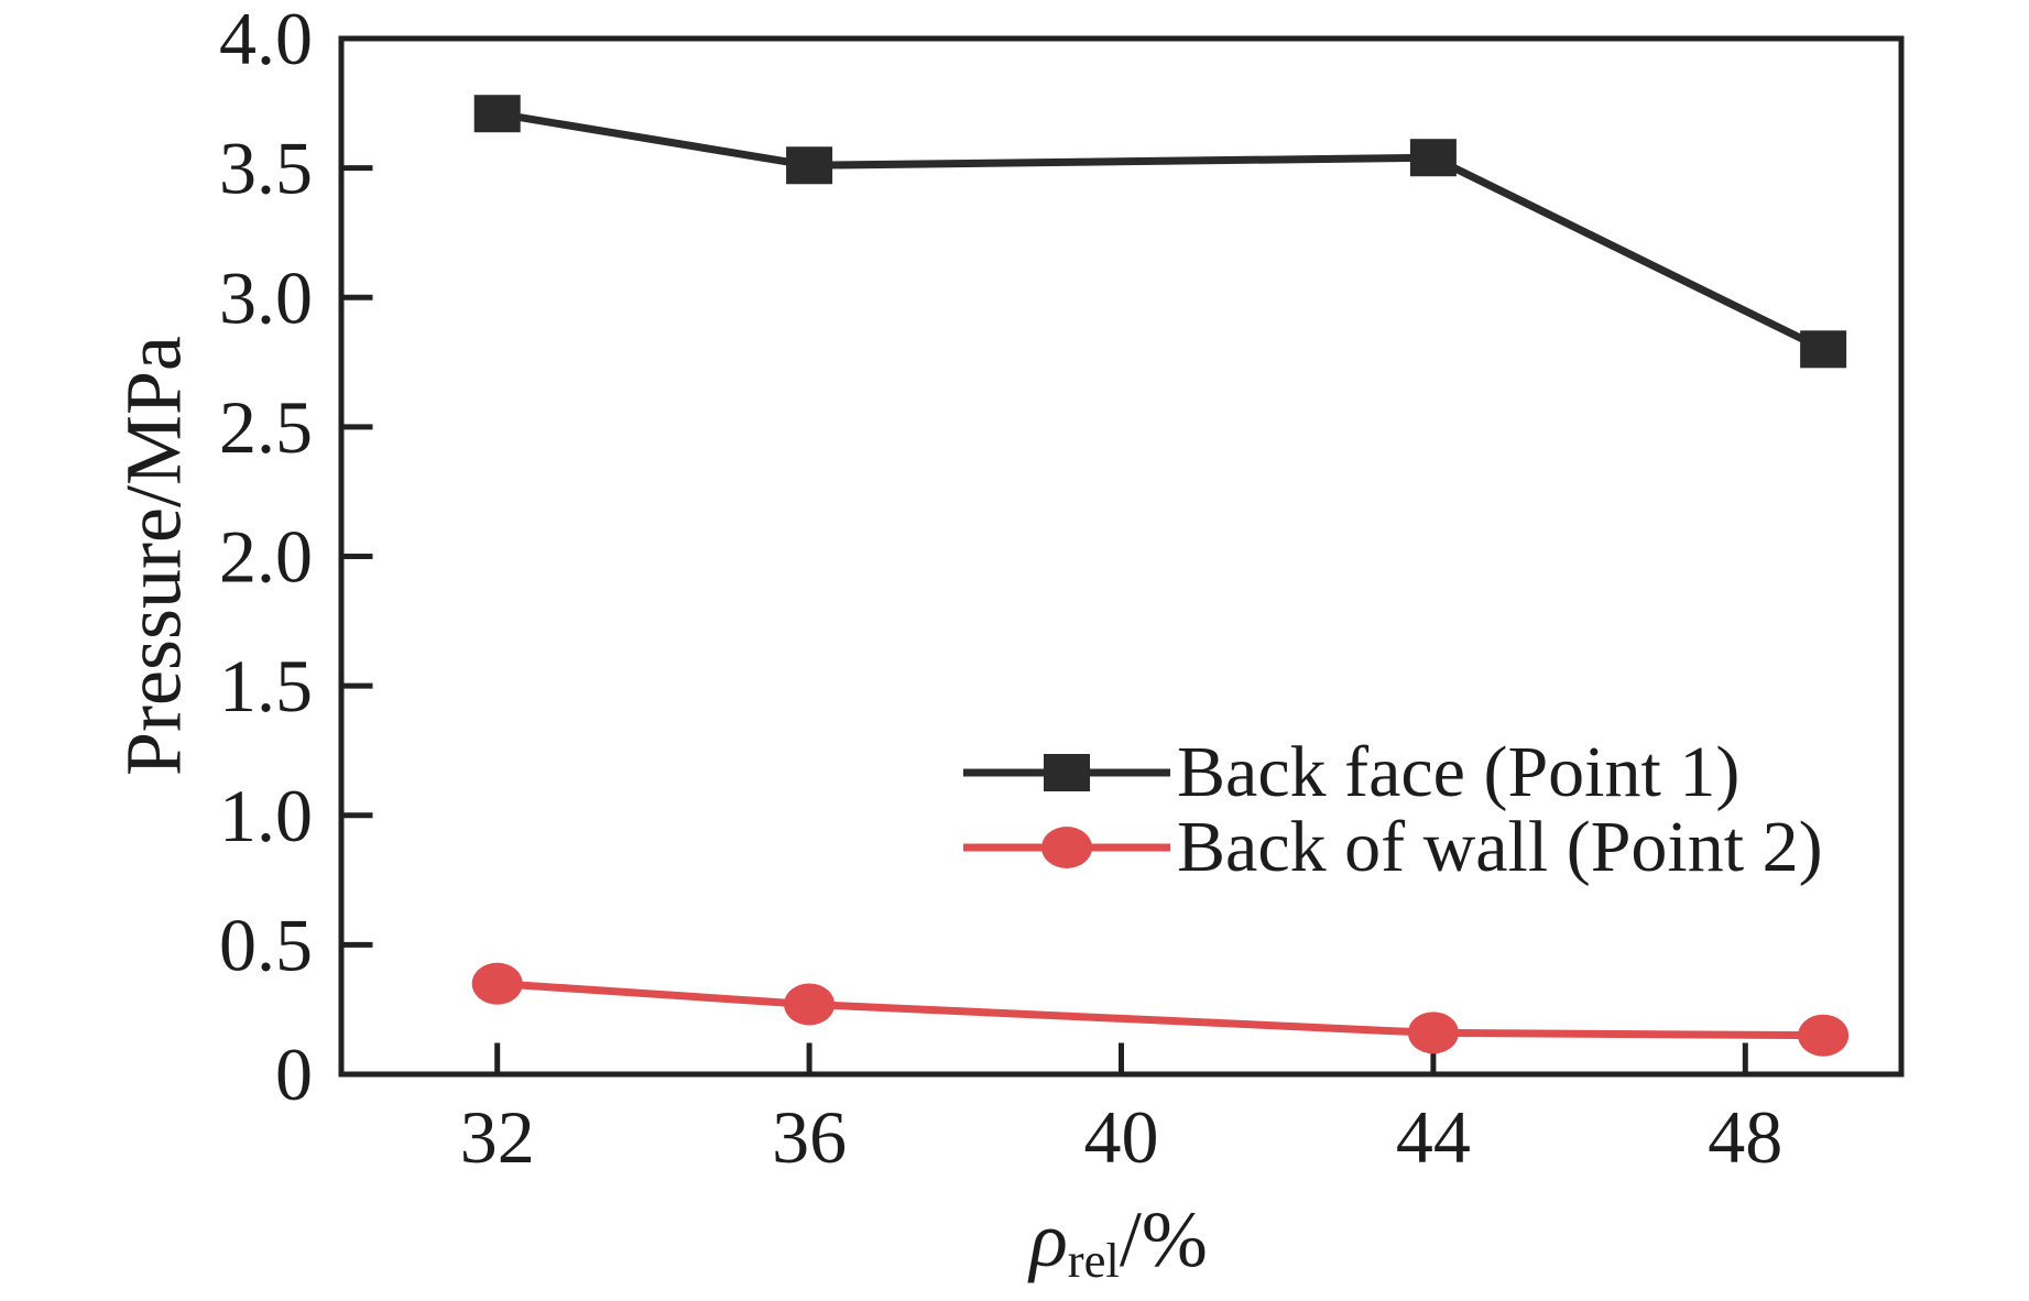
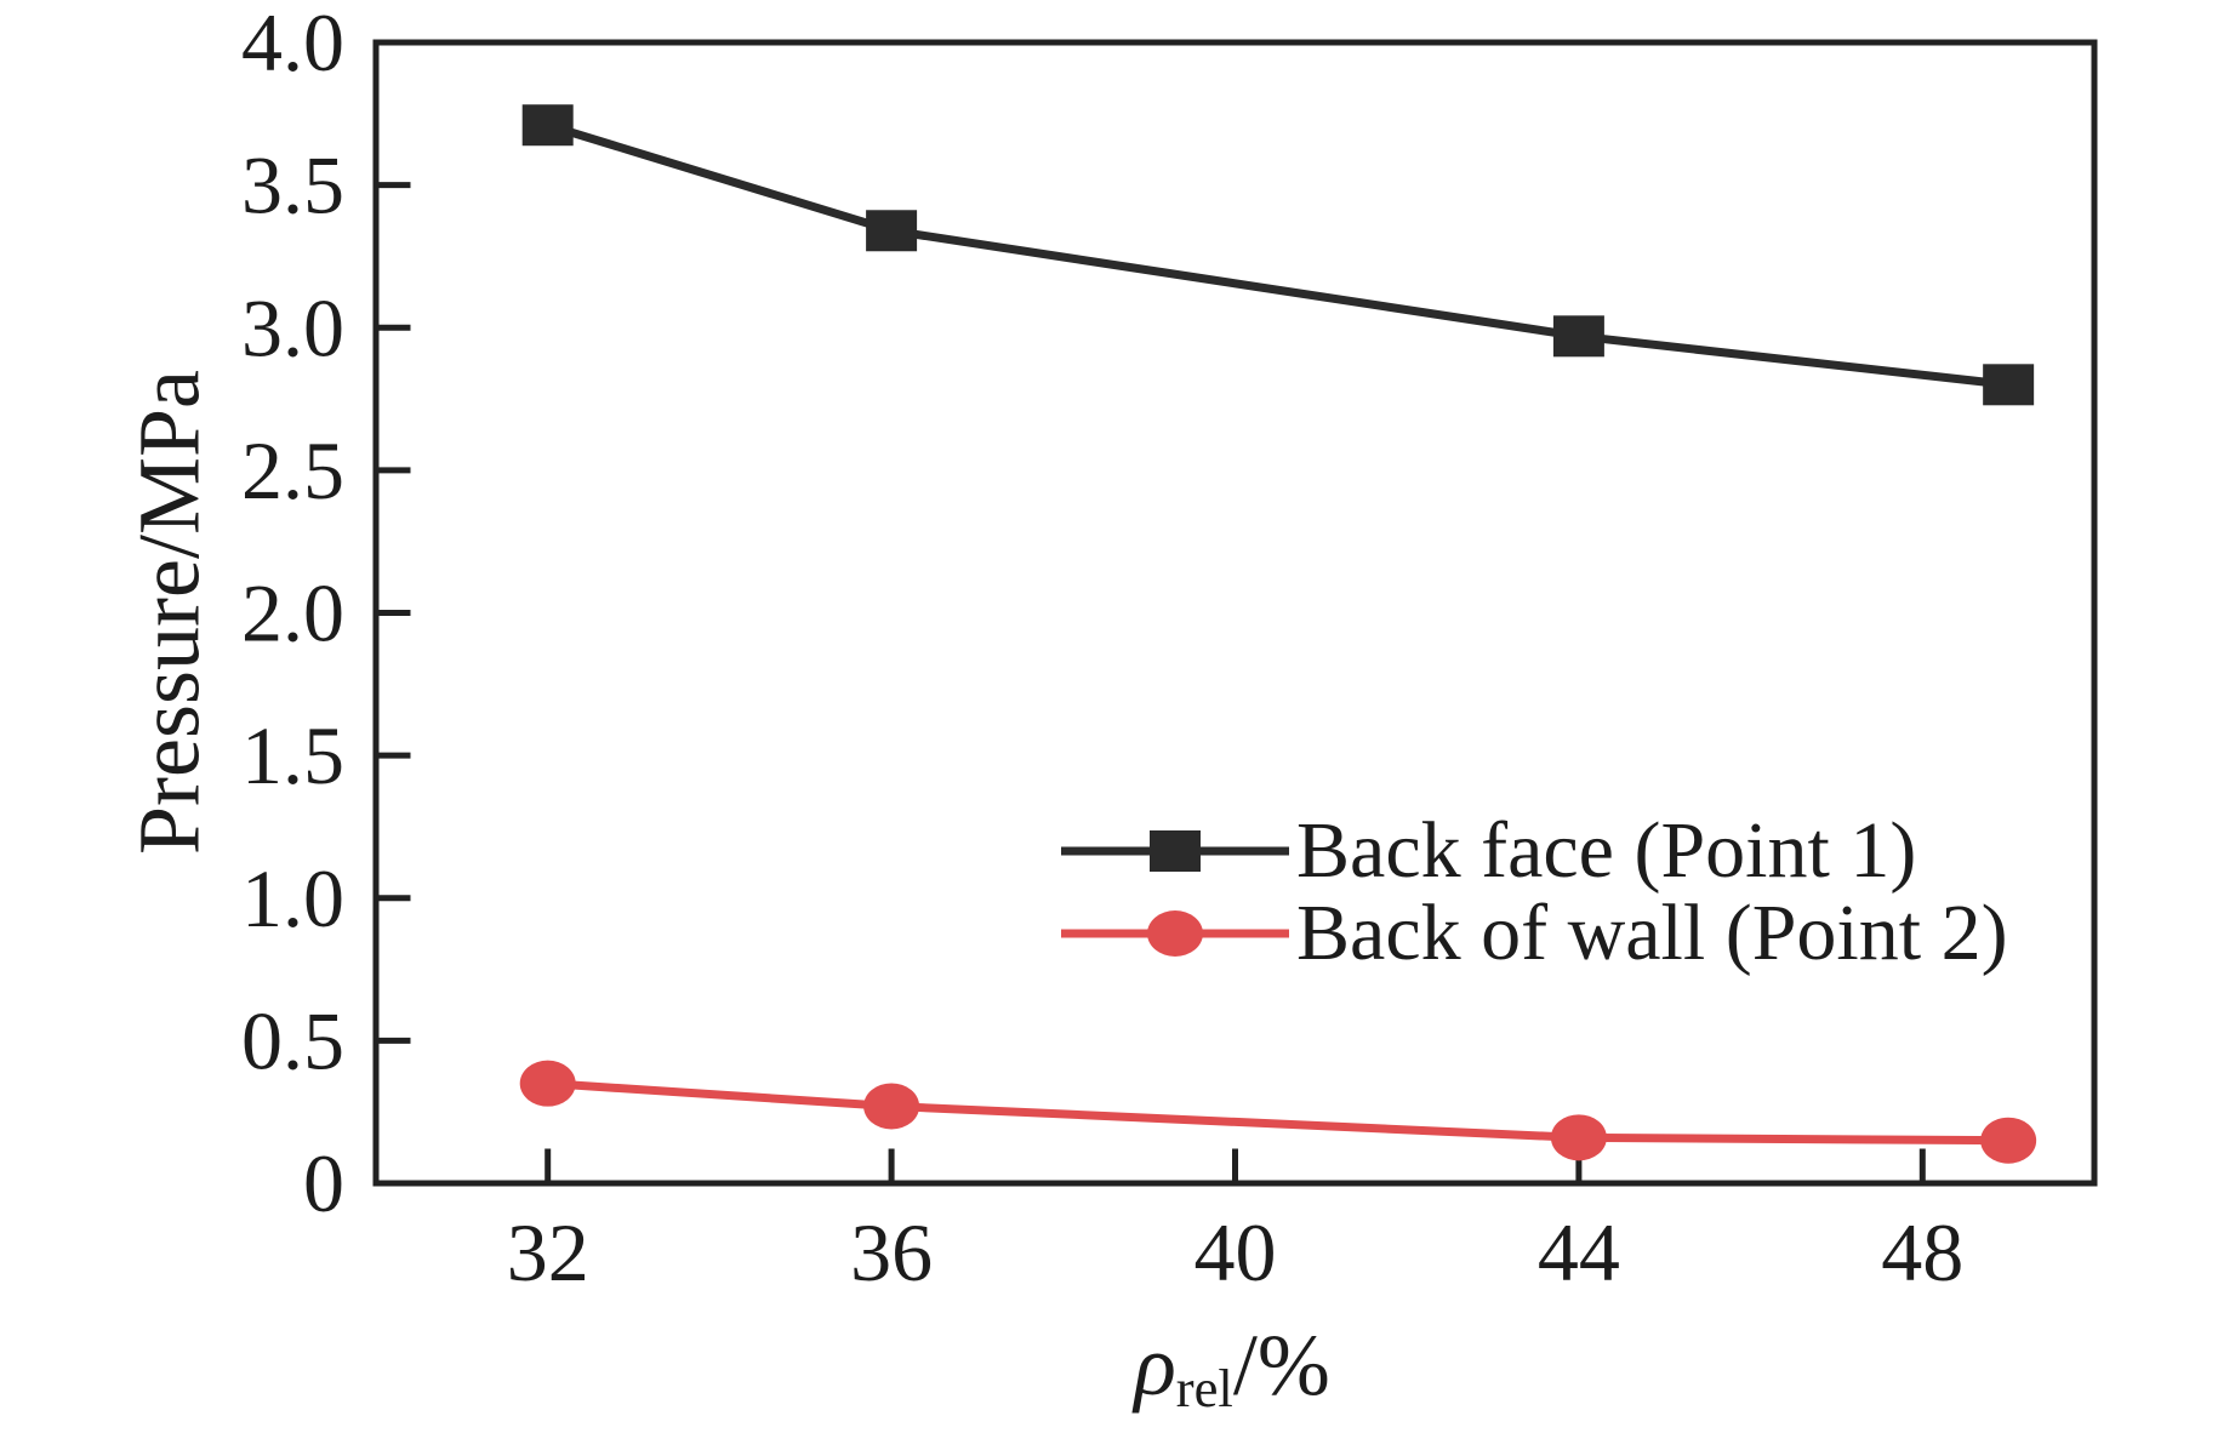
Back face (Point 1)/36: 3.51 -> 3.34
Back face (Point 1)/44: 3.54 -> 2.97
